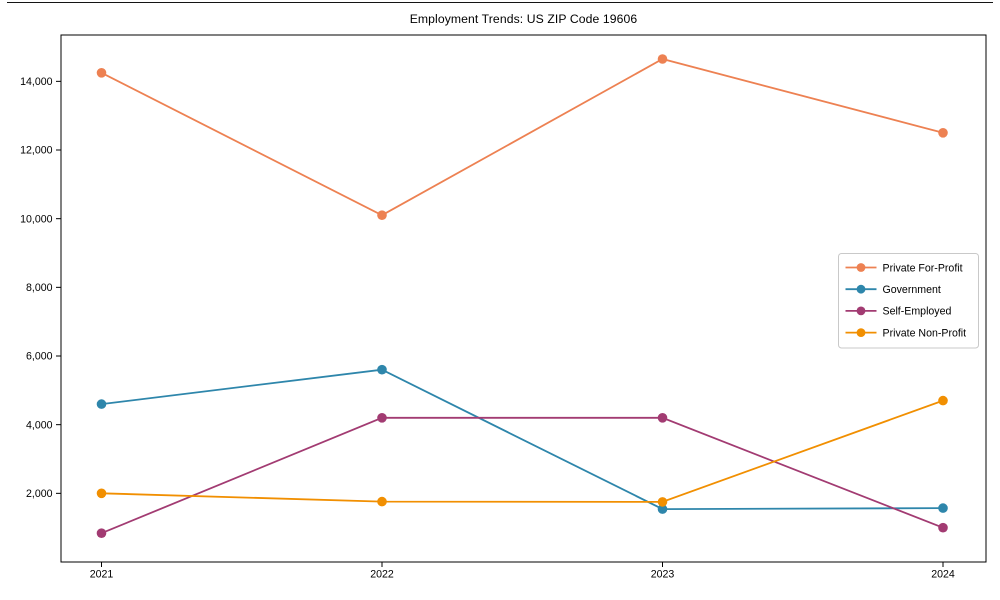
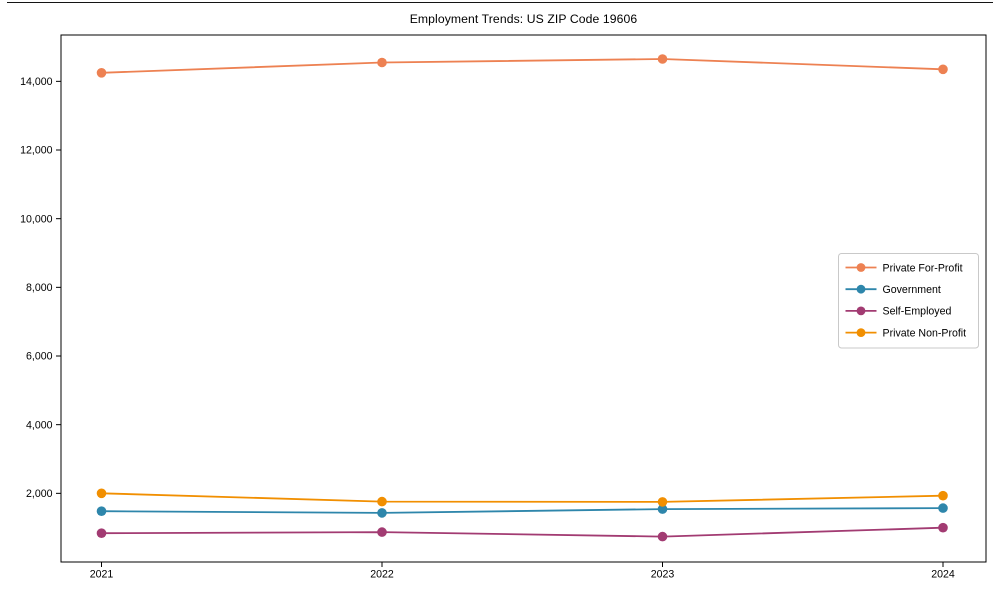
Government/2021: 4600 -> 1500
Private For-Profit/2022: 10100 -> 14600
Government/2022: 5600 -> 1400
Self-Employed/2022: 4200 -> 900
Self-Employed/2023: 4200 -> 700
Private For-Profit/2024: 12500 -> 14400
Private Non-Profit/2024: 4700 -> 1900
